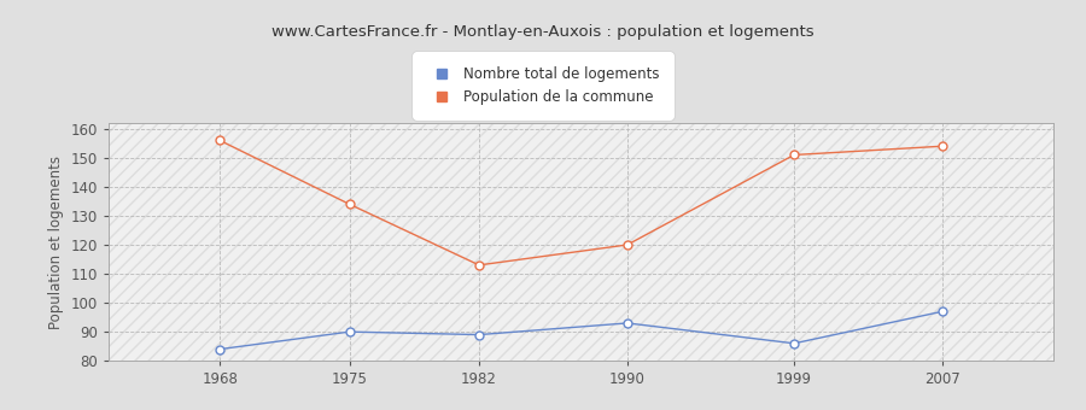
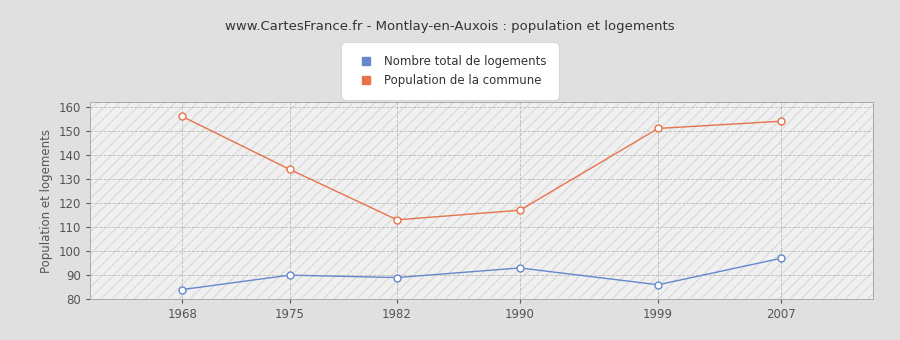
Population de la commune/1990: 120 -> 117
